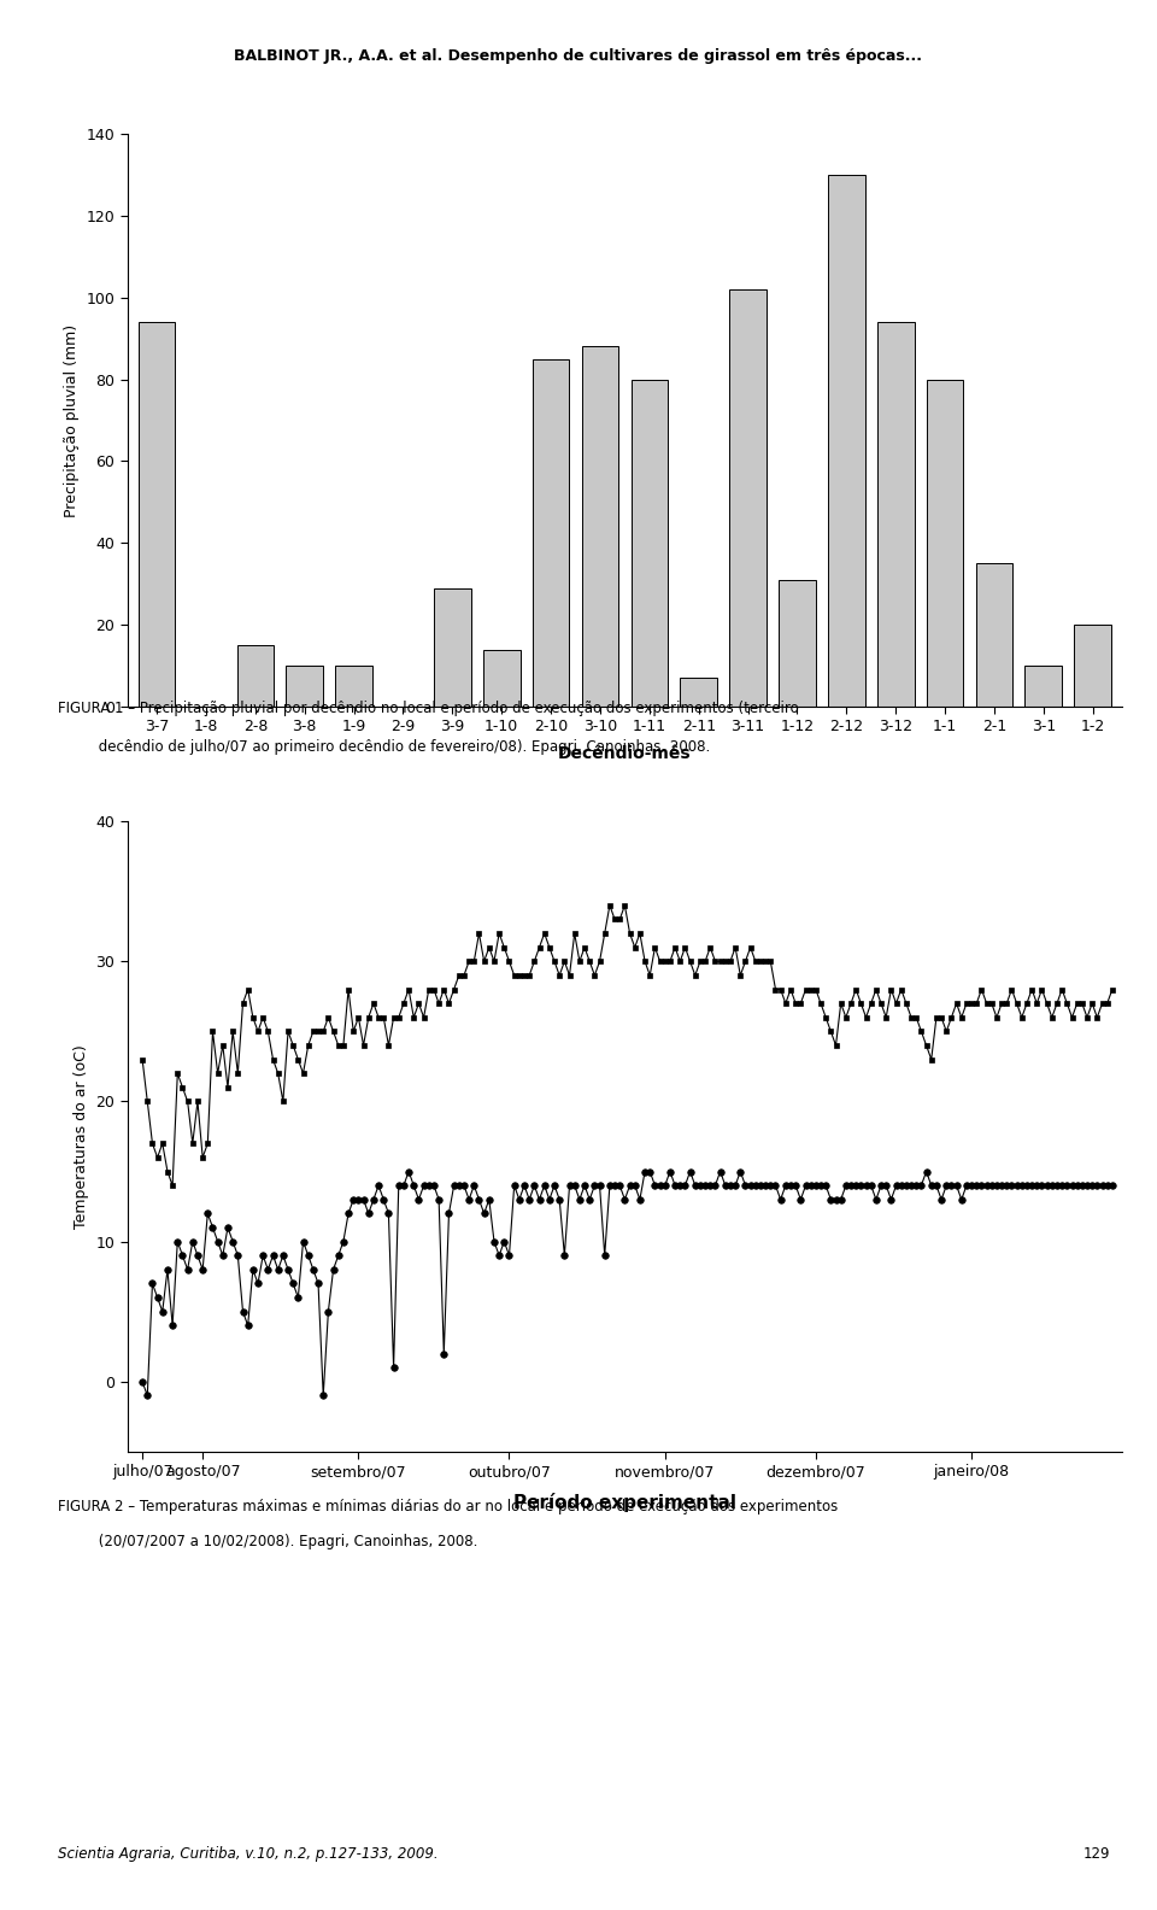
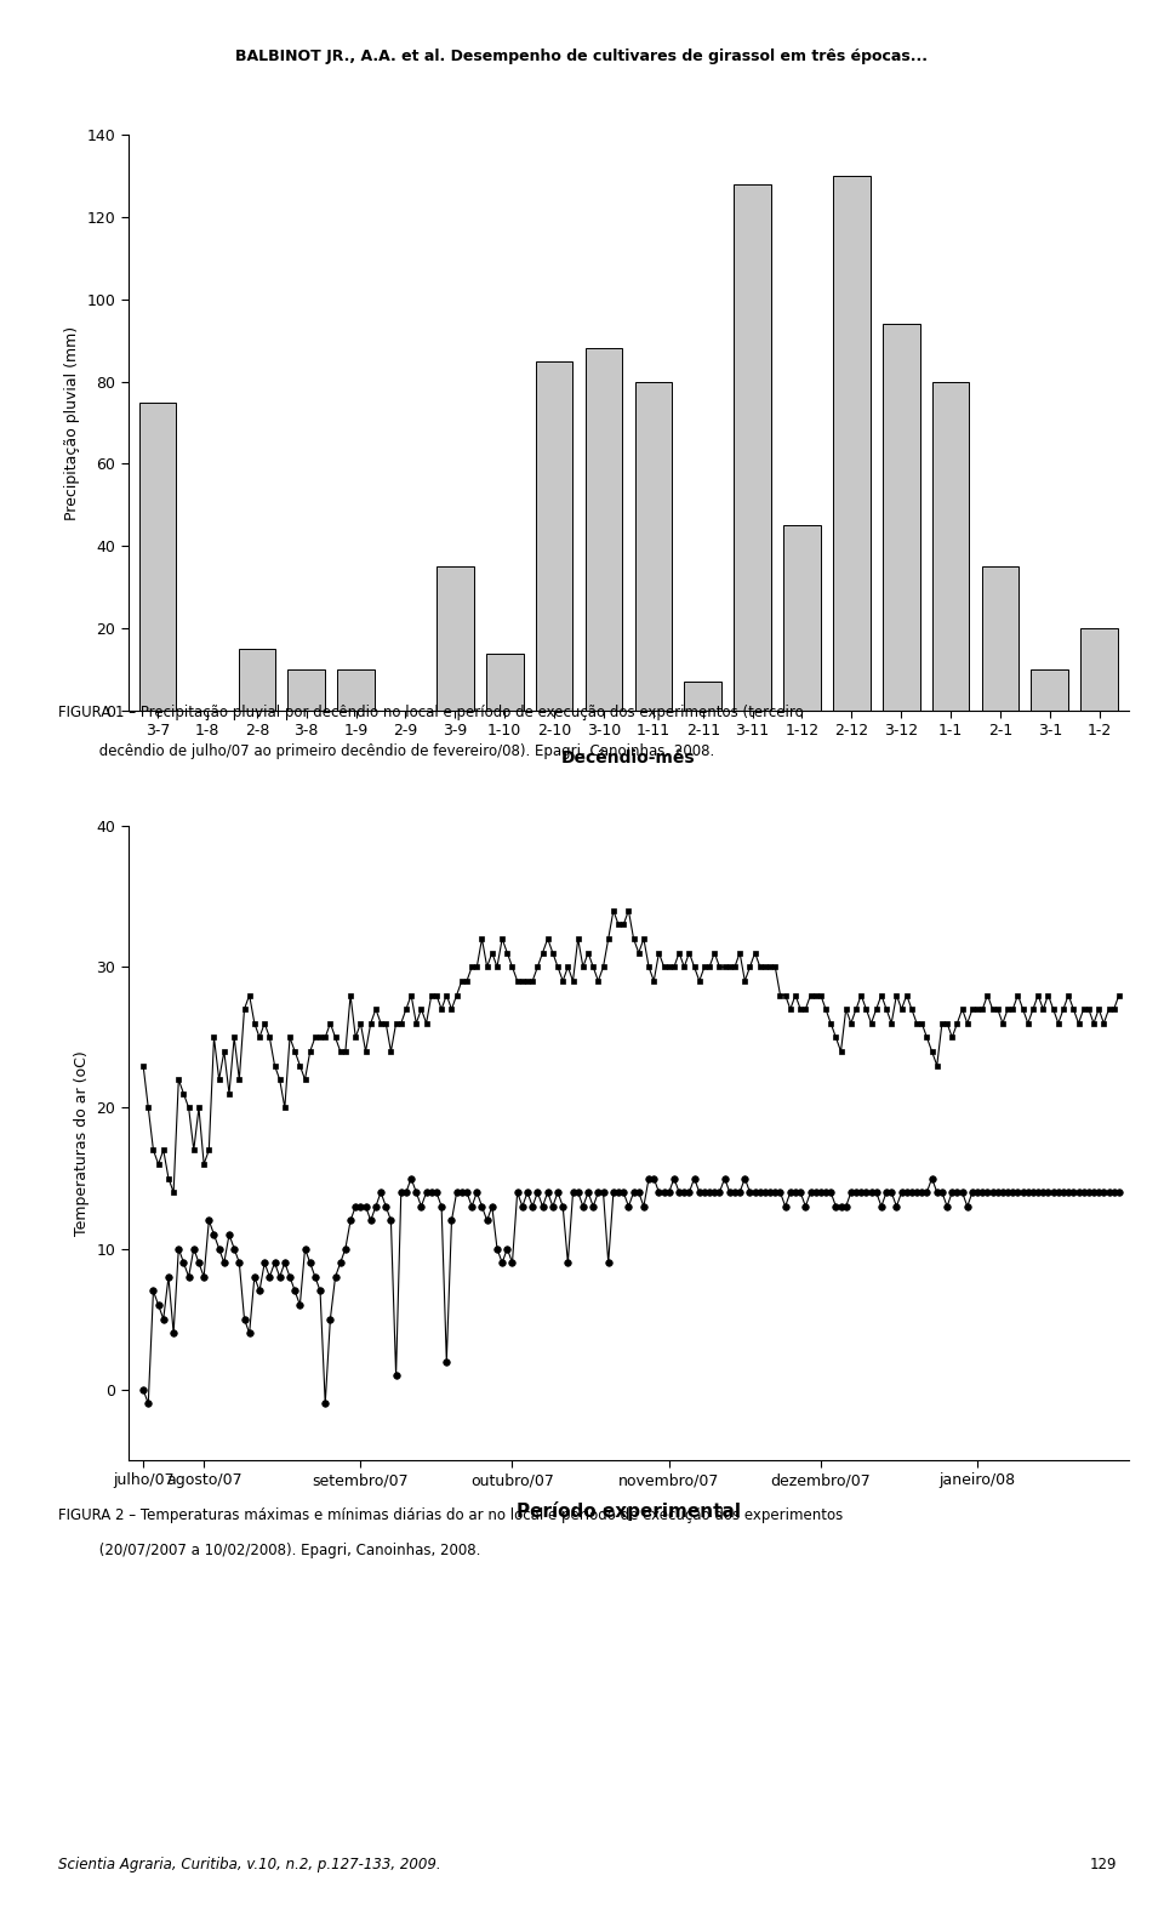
3-7: 94 -> 75
3-9: 29 -> 35
3-11: 102 -> 128
1-12: 31 -> 45
